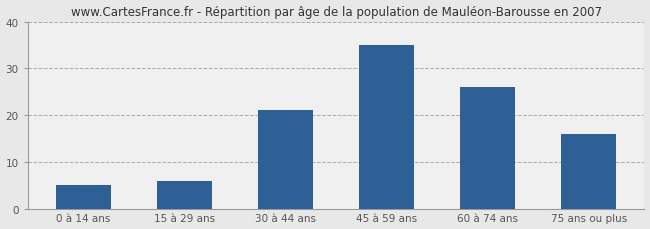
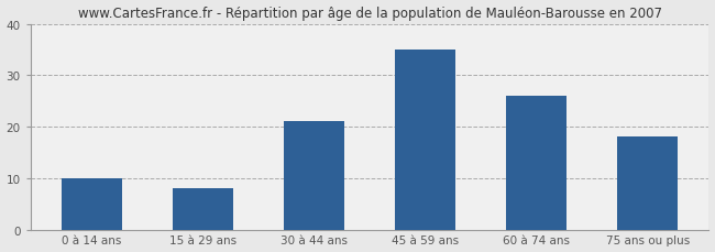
0 à 14 ans: 5 -> 10
15 à 29 ans: 6 -> 8
75 ans ou plus: 16 -> 18
